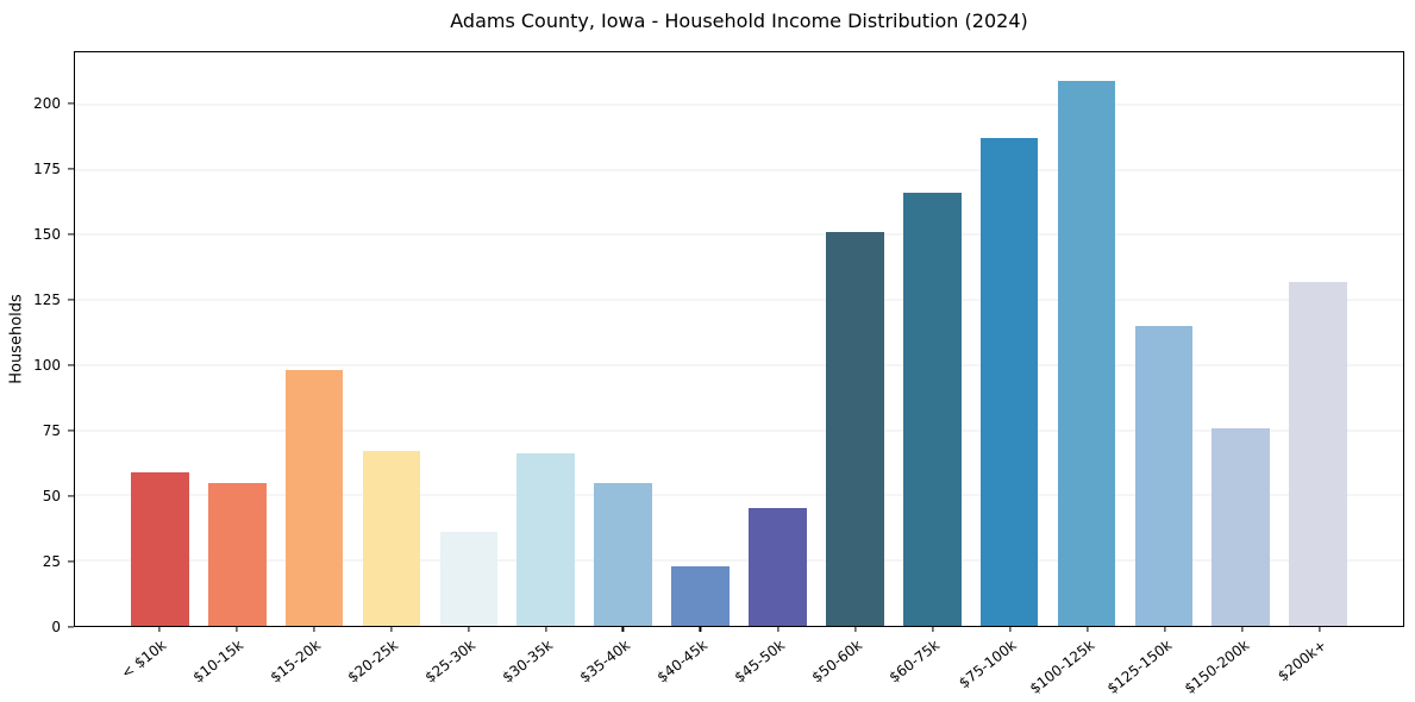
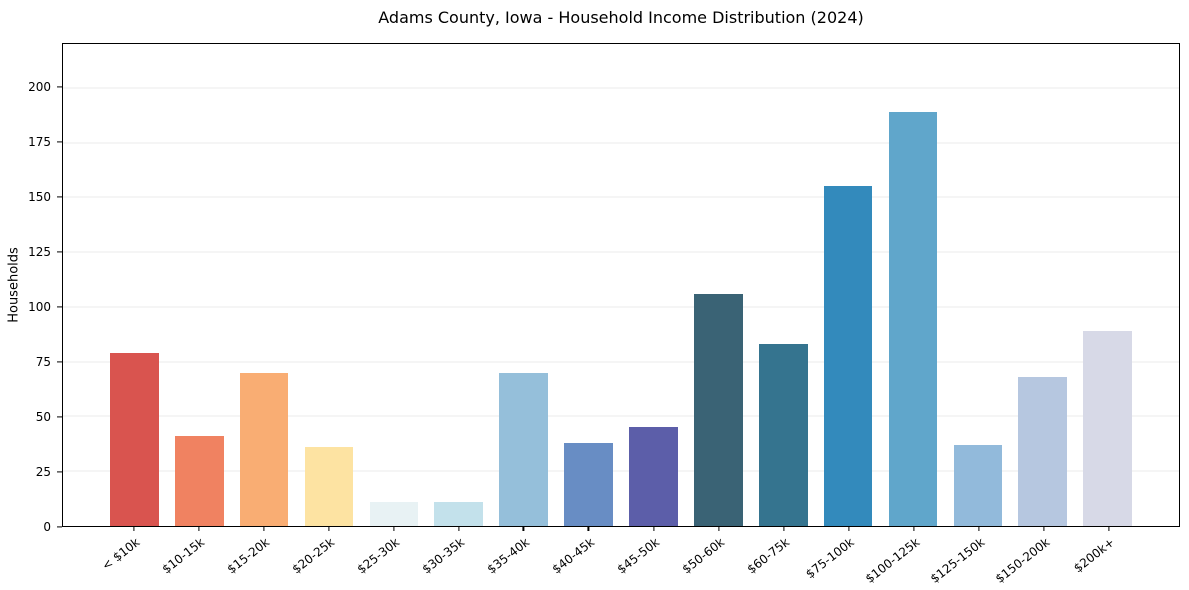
< $10k: 59 -> 79
$10-15k: 55 -> 41
$15-20k: 98 -> 70
$20-25k: 67 -> 36
$25-30k: 36 -> 11
$30-35k: 66 -> 11
$35-40k: 55 -> 70
$40-45k: 23 -> 38
$50-60k: 151 -> 106
$60-75k: 166 -> 83
$75-100k: 187 -> 155
$100-125k: 209 -> 189
$125-150k: 115 -> 37
$150-200k: 76 -> 68
$200k+: 132 -> 89
